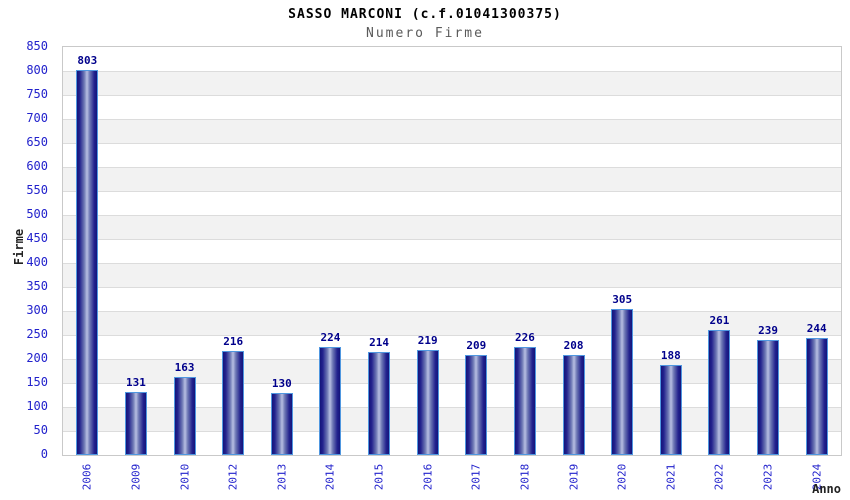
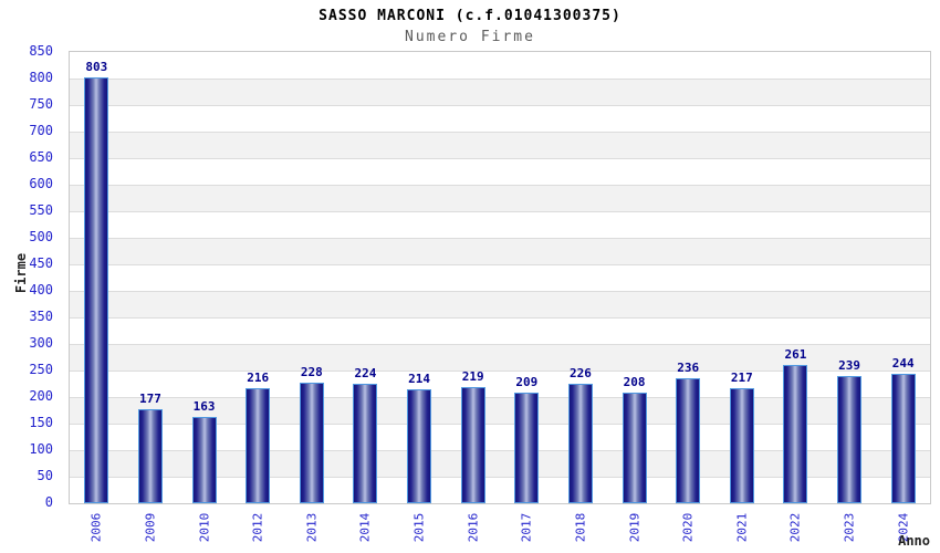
2009: 131 -> 177
2013: 130 -> 228
2020: 305 -> 236
2021: 188 -> 217
